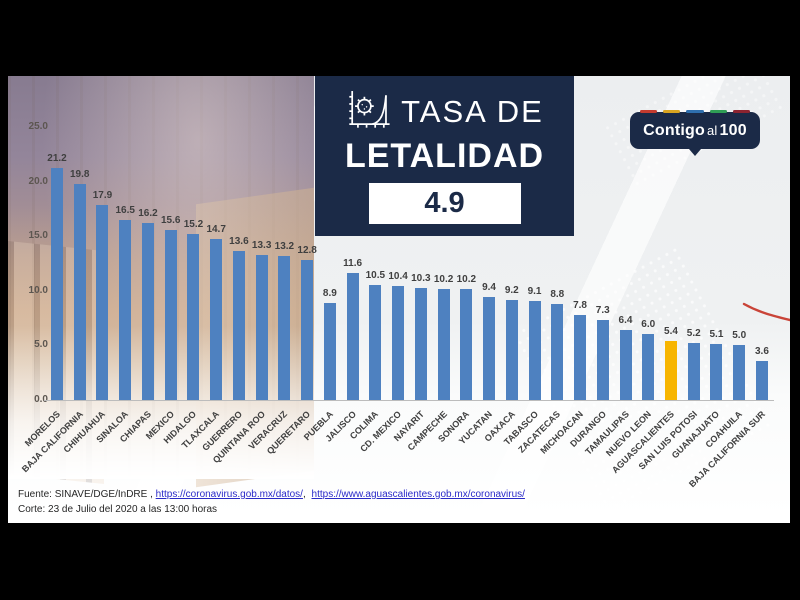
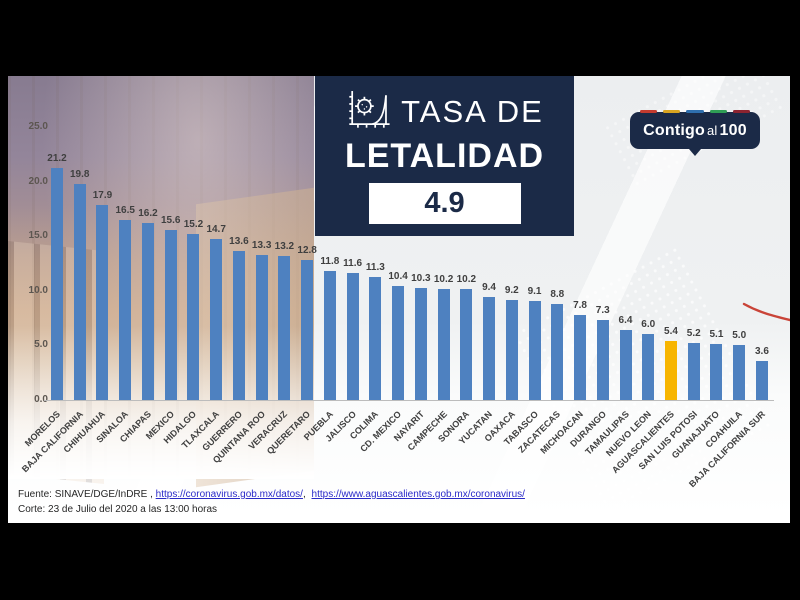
PUEBLA: 8.9 -> 11.8
COLIMA: 10.5 -> 11.3
